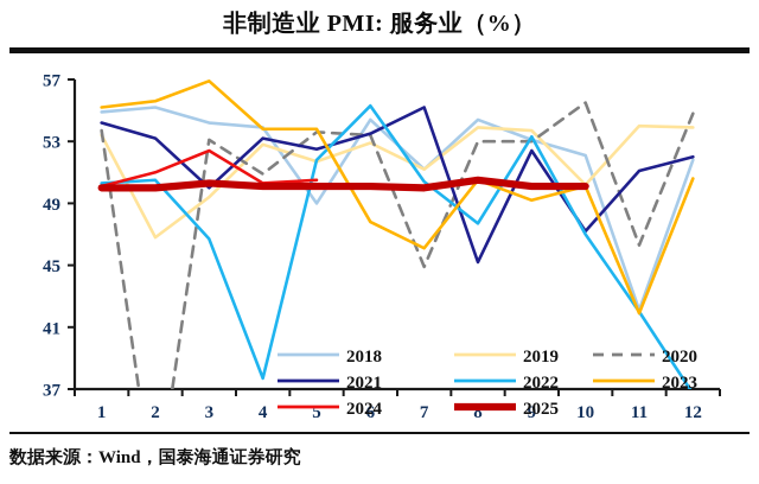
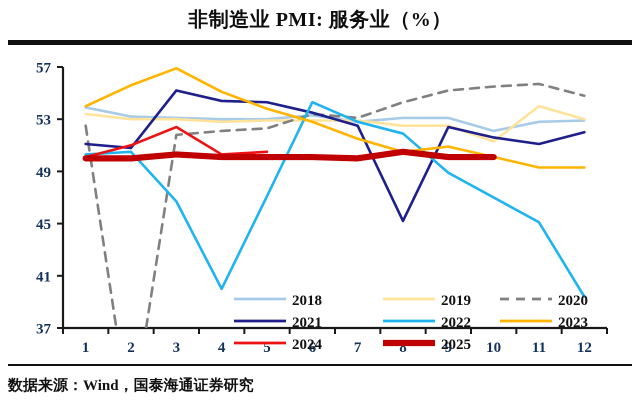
2018/1: 54.9 -> 53.9
2020/1: 53.7 -> 52.5
2021/1: 54.2 -> 51.1
2023/1: 55.2 -> 54.0
2018/2: 55.2 -> 53.2
2019/2: 46.8 -> 53.0
2021/2: 53.2 -> 50.8
2018/3: 54.2 -> 53.1
2019/3: 49.4 -> 53.0
2020/3: 53.1 -> 51.8
2021/3: 50.0 -> 55.2
2018/4: 53.9 -> 53.0
2020/4: 50.9 -> 52.1
2021/4: 53.2 -> 54.4
2022/4: 37.7 -> 40.0
2023/4: 53.8 -> 55.1
2018/5: 49.0 -> 53.0
2019/5: 51.7 -> 52.9
2020/5: 53.6 -> 52.3
2021/5: 52.5 -> 54.3
2022/5: 51.8 -> 47.1
2018/6: 54.4 -> 53.3
2022/6: 55.3 -> 54.3
2023/6: 47.8 -> 52.8
2018/7: 51.2 -> 52.8
2019/7: 51.2 -> 52.9
2020/7: 44.9 -> 53.1
2021/7: 55.2 -> 52.5
2022/7: 50.4 -> 52.8
2023/7: 46.1 -> 51.5
2018/8: 54.4 -> 53.1
2019/8: 53.9 -> 52.5
2020/8: 53.0 -> 54.3
2022/8: 47.7 -> 51.9
2019/9: 53.7 -> 52.5
2020/9: 53.0 -> 55.2
2022/9: 53.3 -> 48.9
2023/9: 49.2 -> 50.9
2019/10: 50.2 -> 51.3
2021/10: 47.2 -> 51.6
2018/11: 42.1 -> 52.8
2020/11: 46.3 -> 55.7
2022/11: 42.0 -> 45.1
2023/11: 41.9 -> 49.3
2018/12: 51.8 -> 52.9
2019/12: 53.9 -> 53.0
2022/12: 36.7 -> 39.4
2023/12: 50.6 -> 49.3
